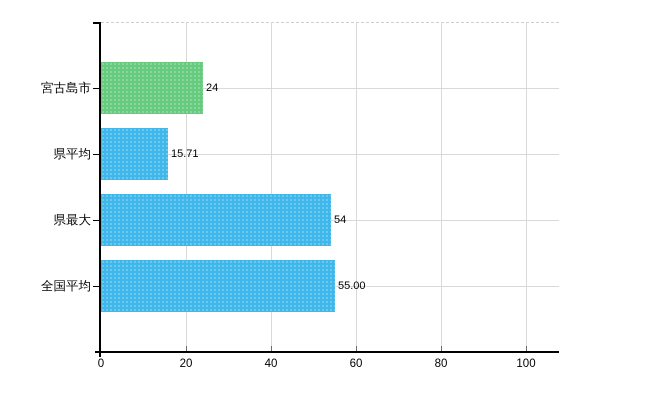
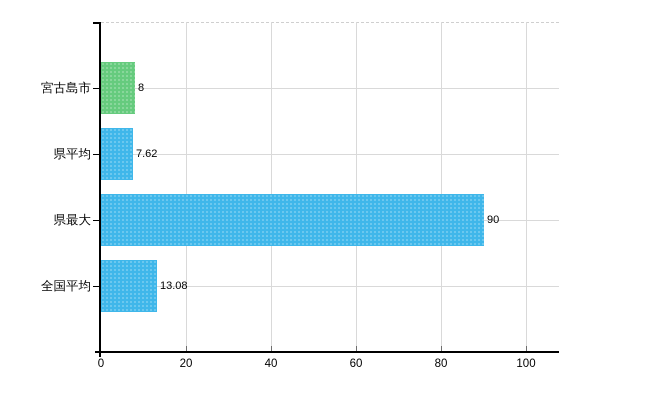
宮古島市: 24 -> 8
県平均: 15.71 -> 7.62
県最大: 54 -> 90
全国平均: 55.00 -> 13.08
